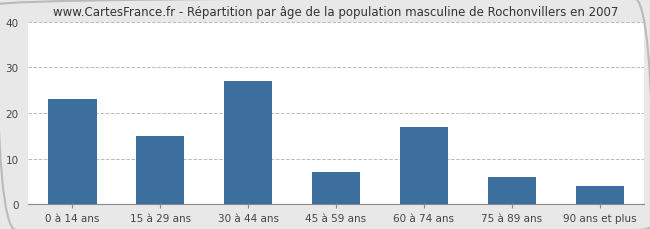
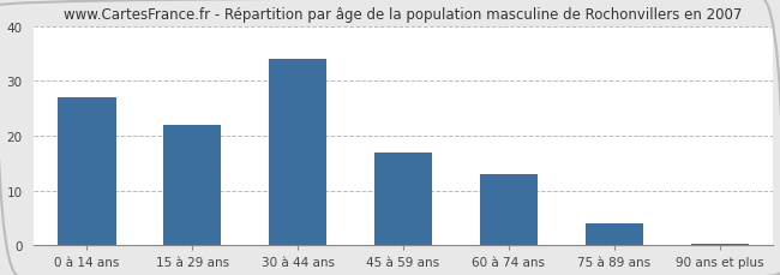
0 à 14 ans: 23.0 -> 27.0
15 à 29 ans: 15.0 -> 22.0
30 à 44 ans: 27.0 -> 34.0
45 à 59 ans: 7.0 -> 17.0
60 à 74 ans: 17.0 -> 13.0
75 à 89 ans: 6.0 -> 4.0
90 ans et plus: 4.0 -> 0.3
